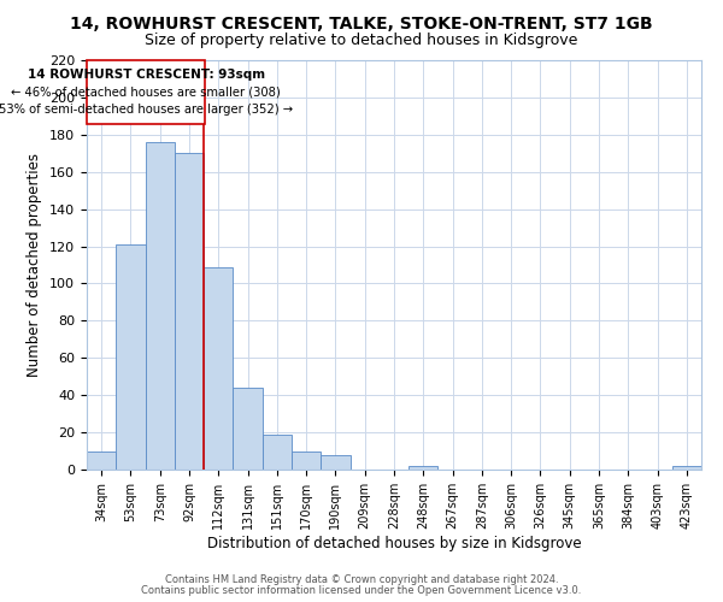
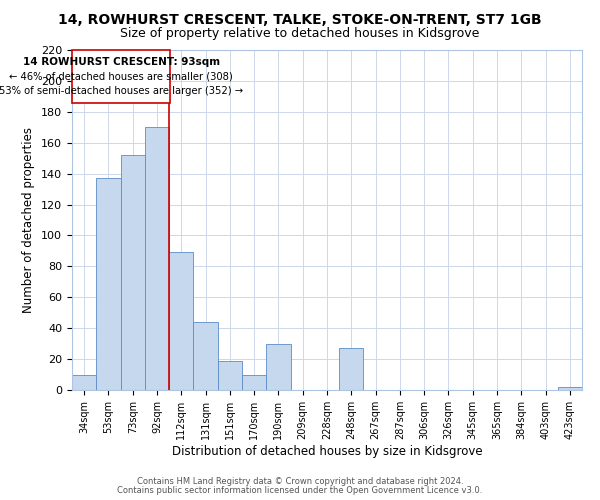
53sqm: 121 -> 137
73sqm: 176 -> 152
112sqm: 109 -> 89
190sqm: 8 -> 30
248sqm: 2 -> 27
